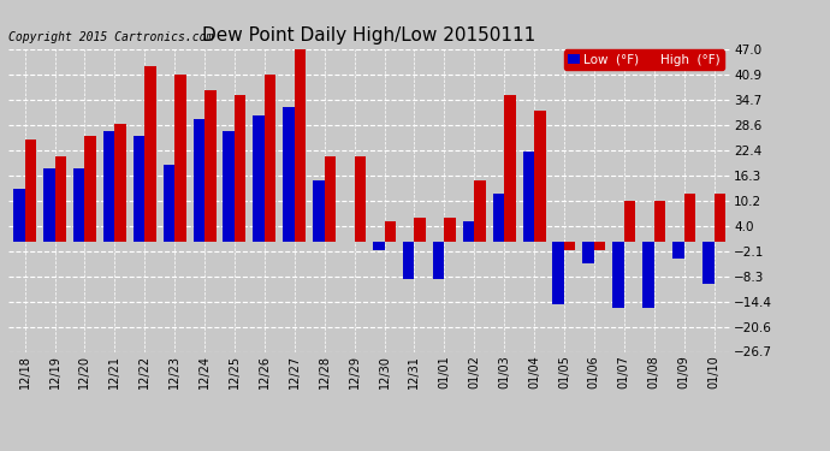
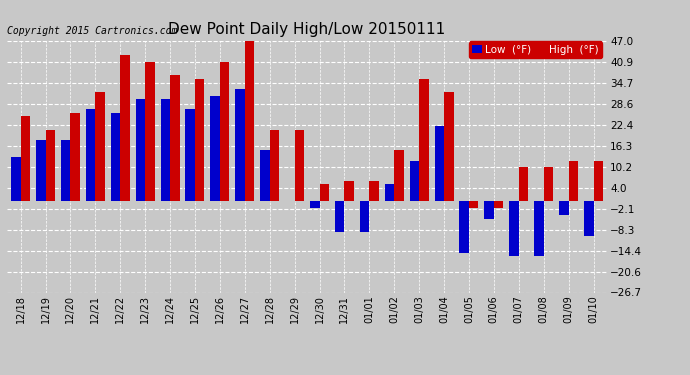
High (°F)/12/21: 29 -> 32
Low (°F)/12/23: 19 -> 30
